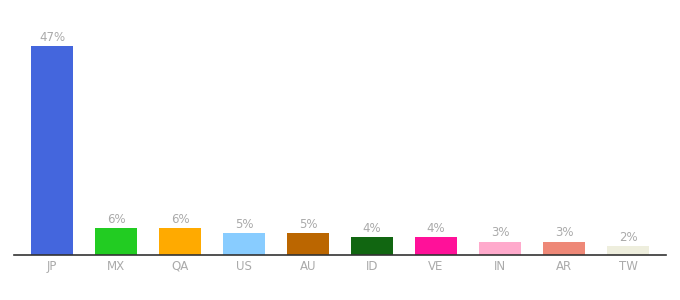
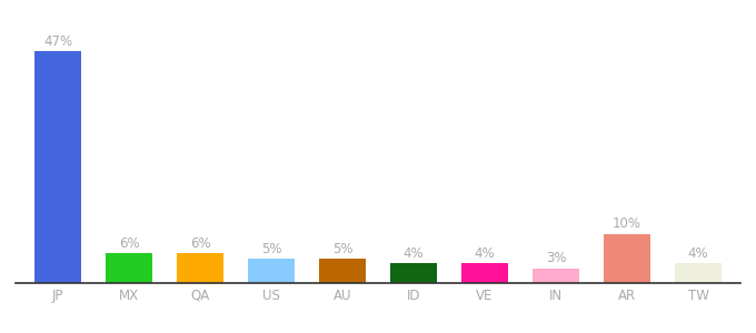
AR: 3% -> 10%
TW: 2% -> 4%
